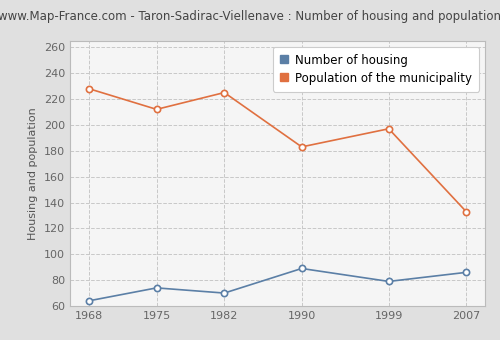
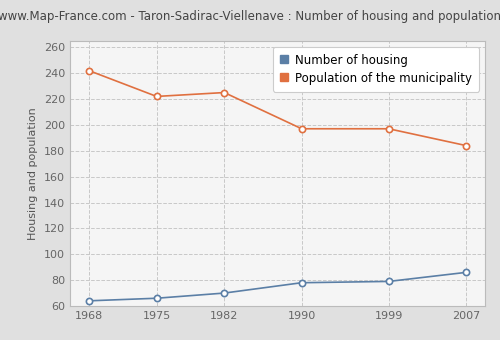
Population of the municipality/1968: 228 -> 242
Number of housing/1975: 74 -> 66
Population of the municipality/1975: 212 -> 222
Number of housing/1990: 89 -> 78
Population of the municipality/1990: 183 -> 197
Population of the municipality/2007: 133 -> 184
